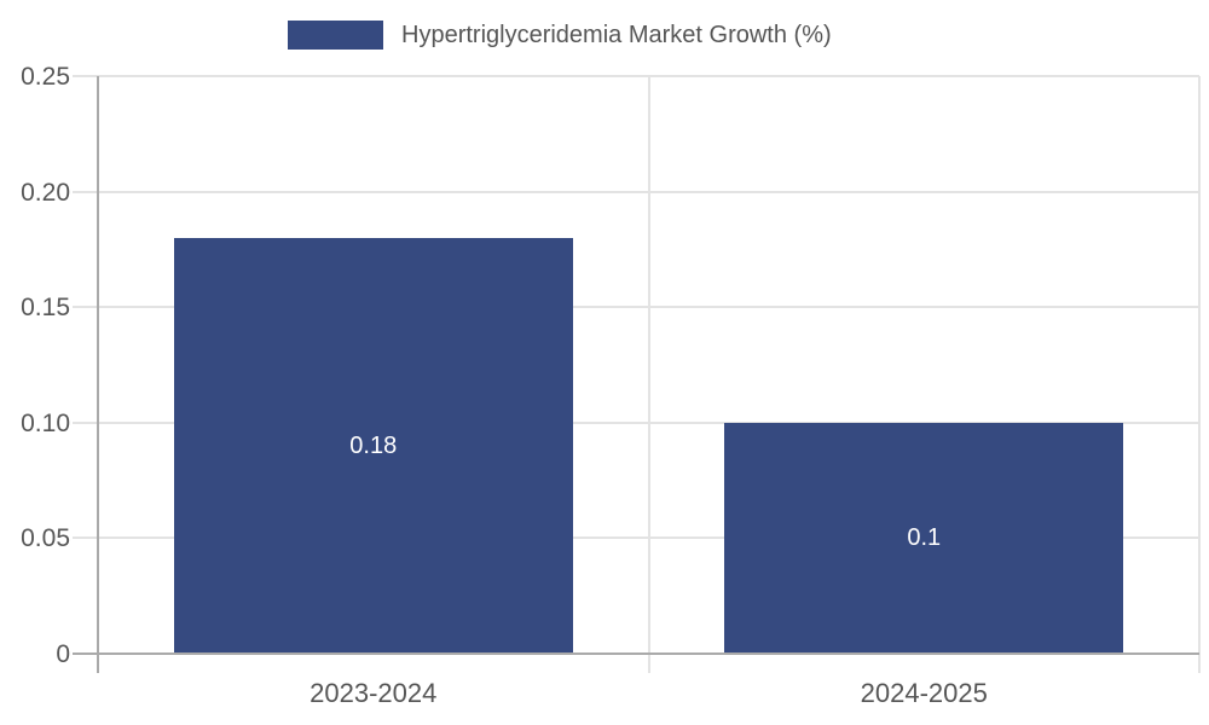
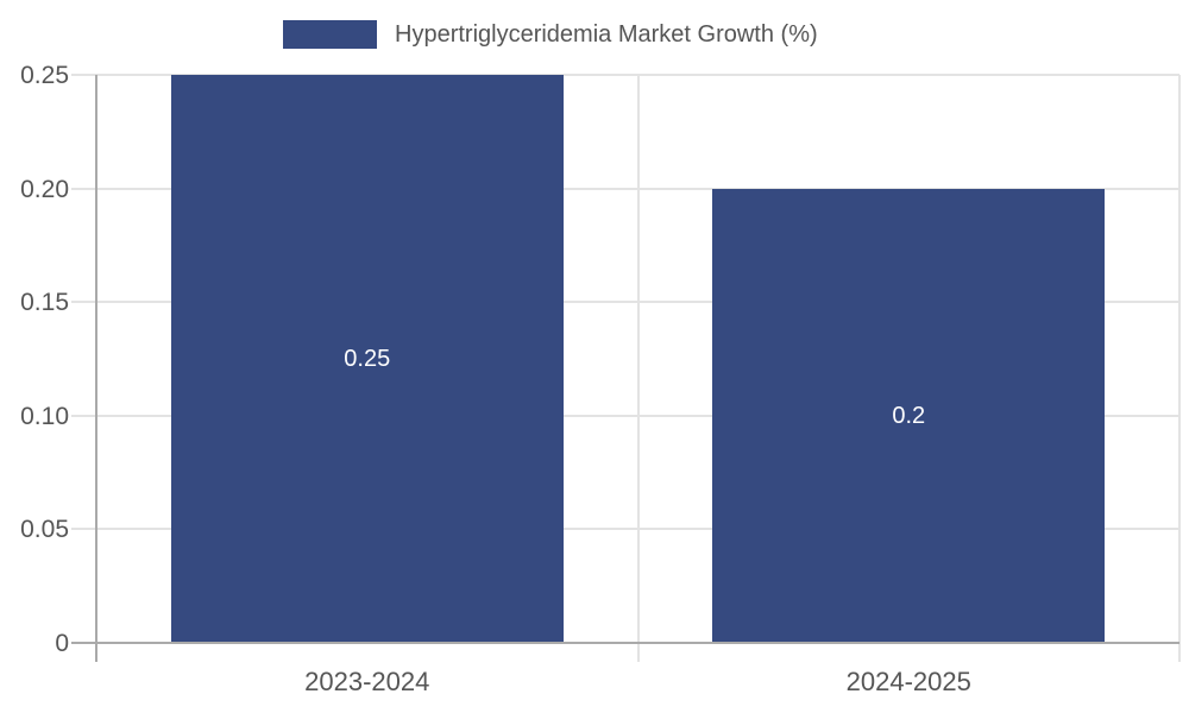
2023-2024: 0.18 -> 0.25
2024-2025: 0.1 -> 0.2
